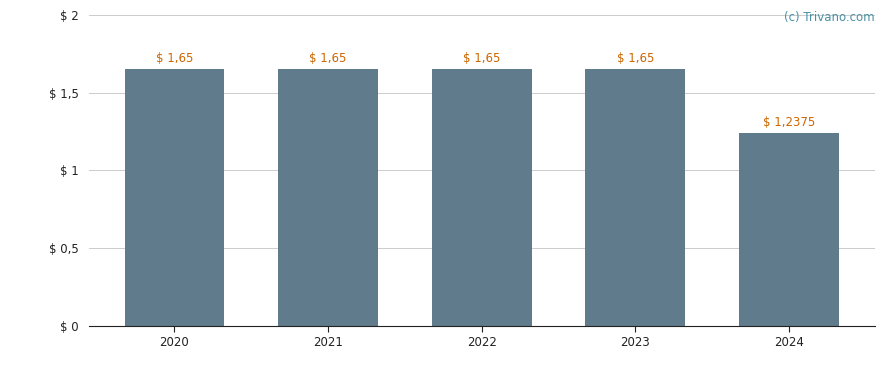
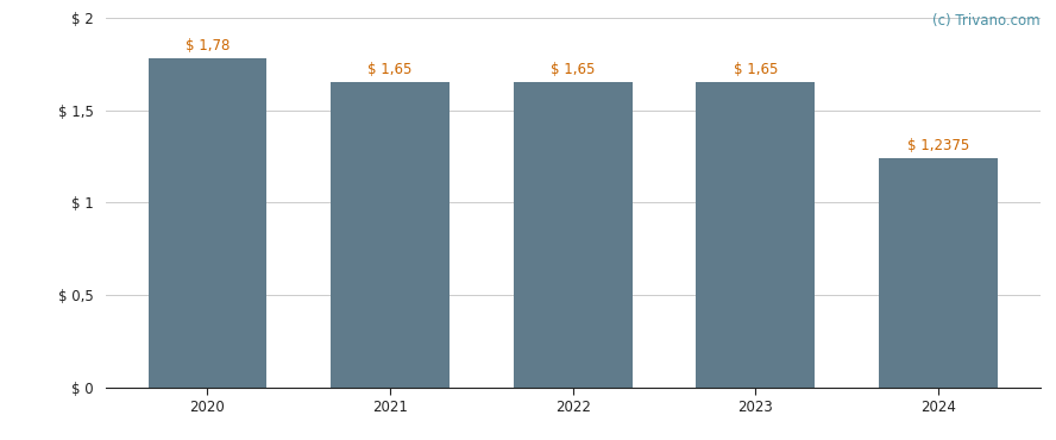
2020: 1,65 -> 1,78
